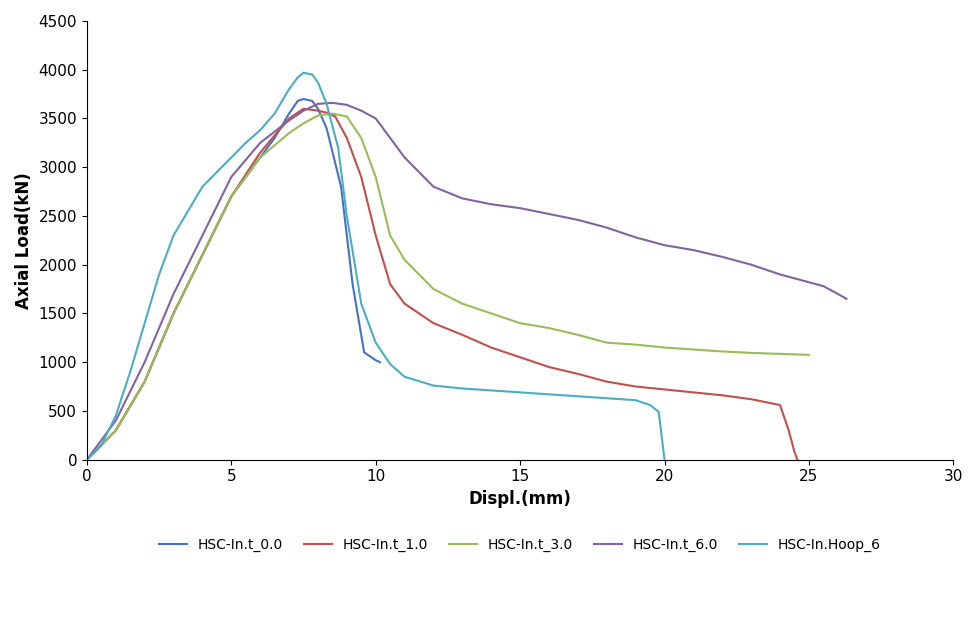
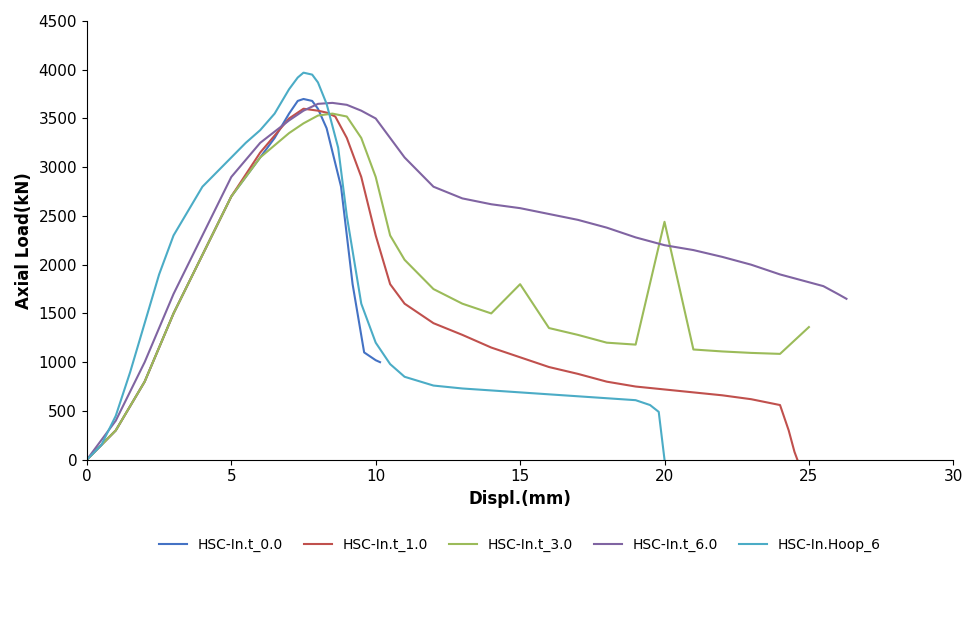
HSC-In.t_3.0/15: 1400 -> 1800
HSC-In.t_3.0/20: 1150 -> 2440
HSC-In.t_3.0/25: 1080 -> 1360
